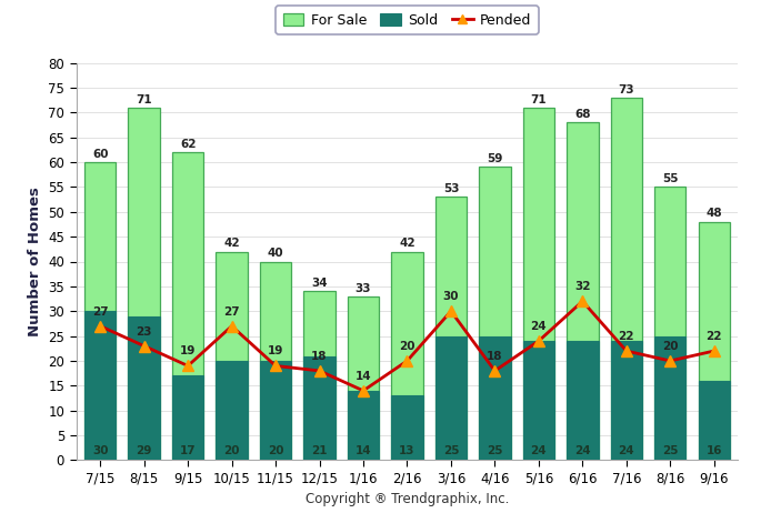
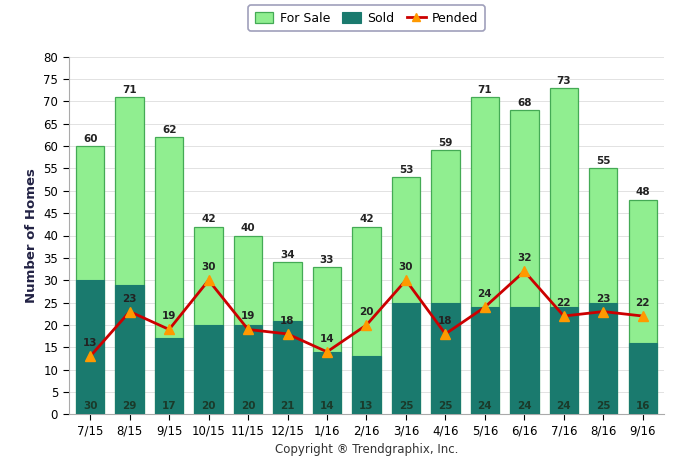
Pended/7/15: 27 -> 13
Pended/10/15: 27 -> 30
Pended/8/16: 20 -> 23
